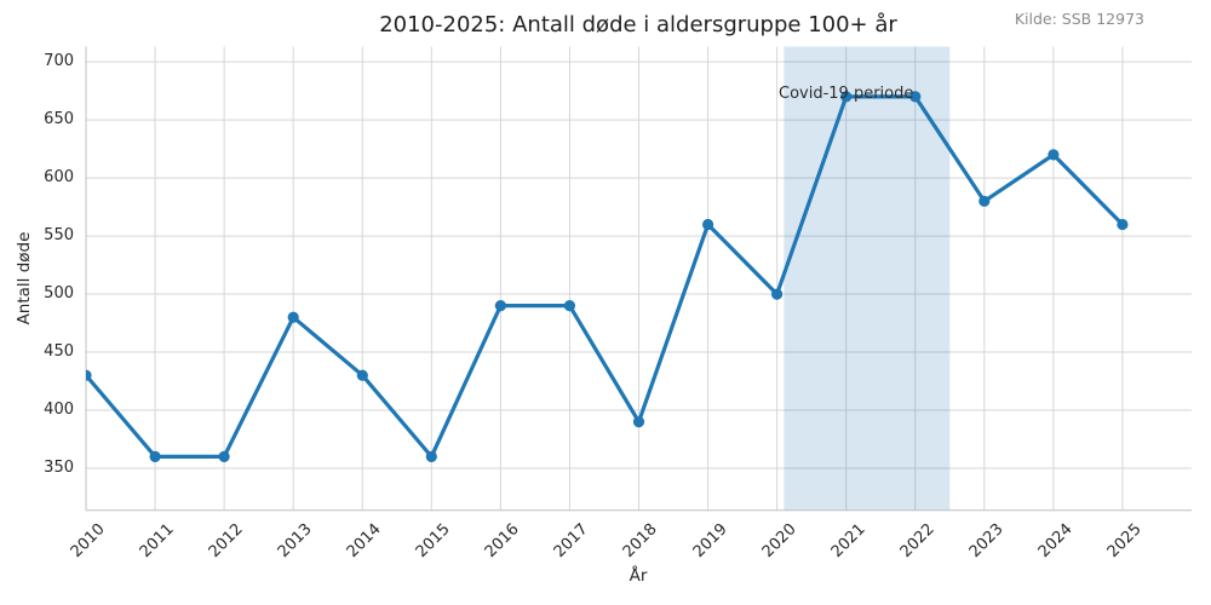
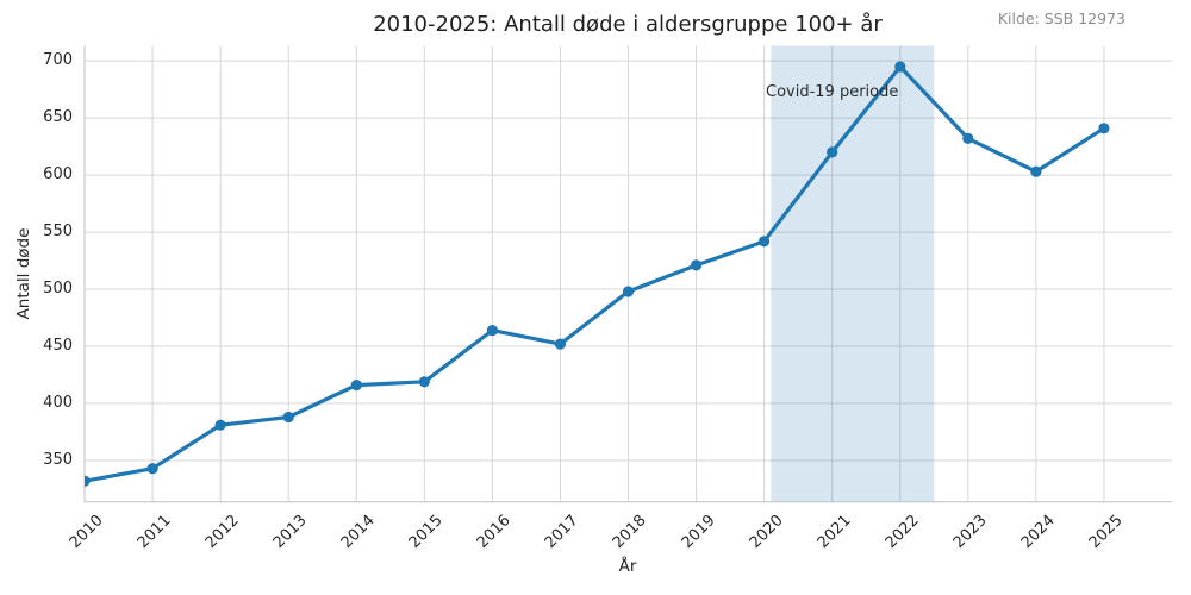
2010: 430 -> 330
2011: 360 -> 340
2012: 360 -> 380
2013: 480 -> 390
2014: 430 -> 420
2015: 360 -> 420
2016: 490 -> 460
2017: 490 -> 450
2018: 390 -> 500
2019: 560 -> 520
2020: 500 -> 540
2021: 670 -> 620
2022: 670 -> 700
2023: 580 -> 630
2024: 620 -> 600
2025: 560 -> 640
